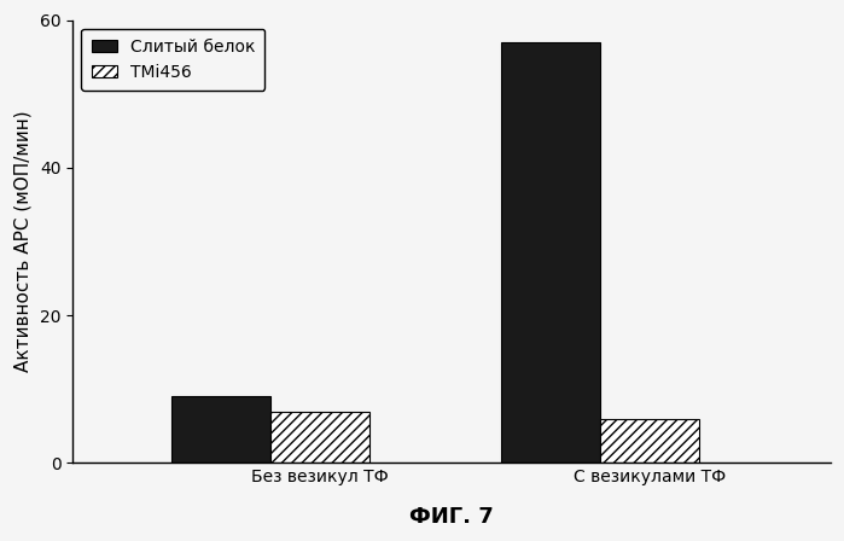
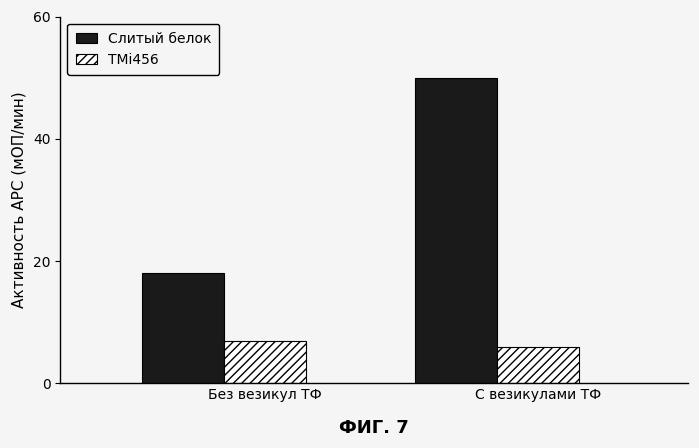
Слитый белок/Без везикул ТФ: 9 -> 18
Слитый белок/С везикулами ТФ: 57 -> 50
